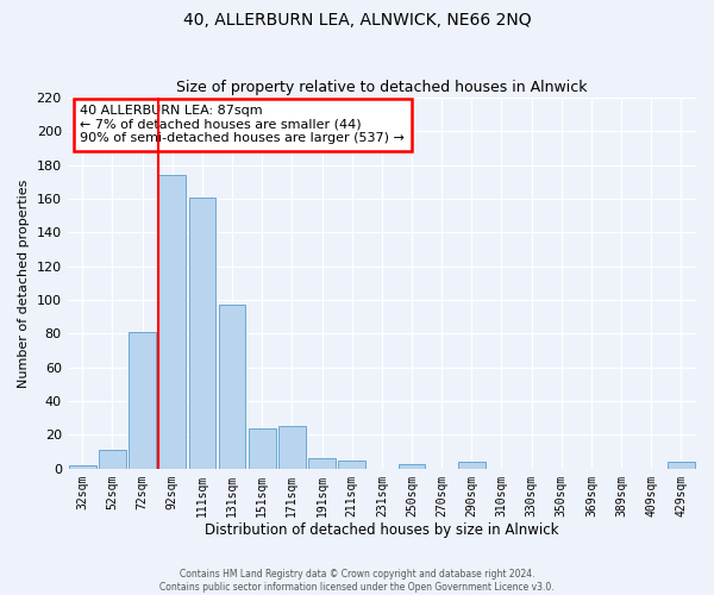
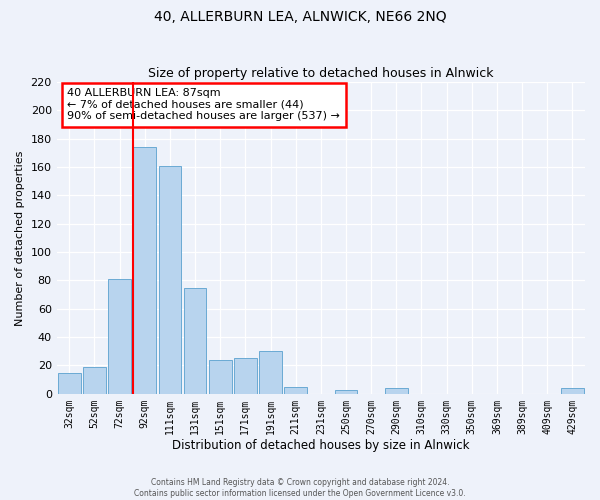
32sqm: 2 -> 15
52sqm: 11 -> 19
131sqm: 97 -> 75
191sqm: 6 -> 30
